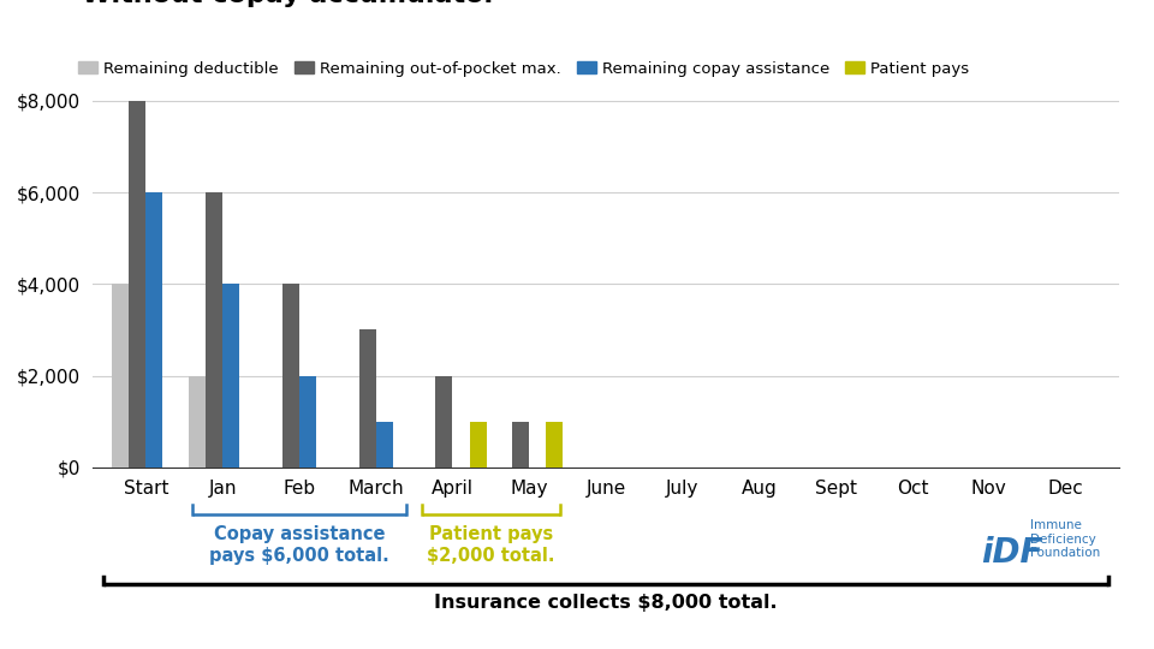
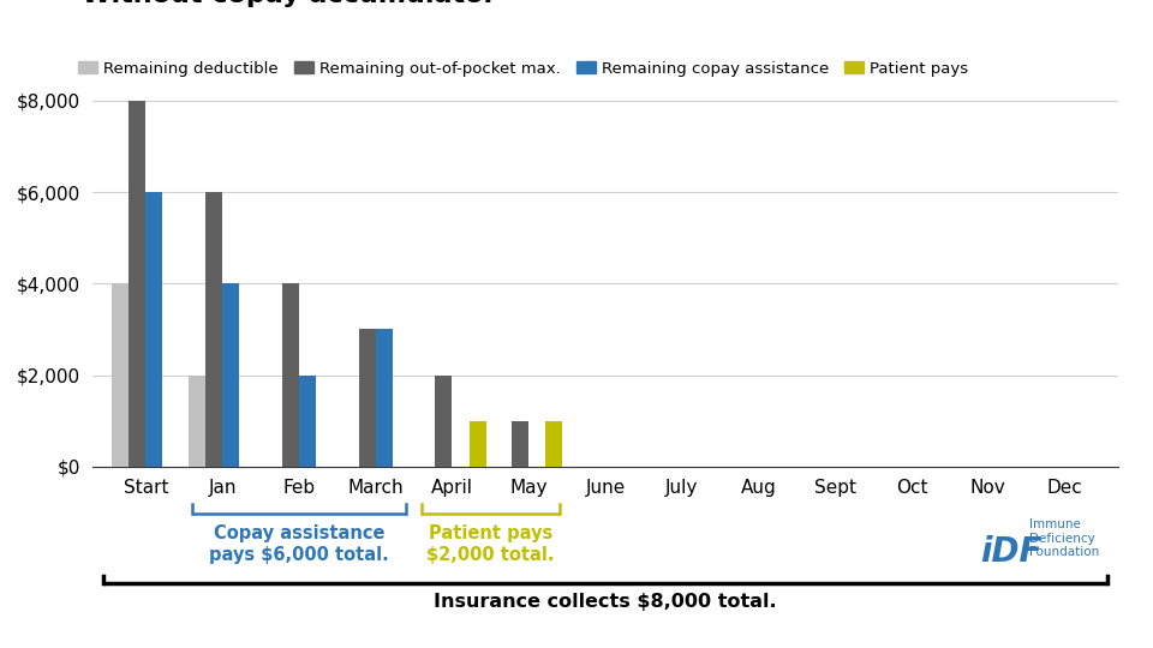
Remaining copay assistance/March: $1,000 -> $3,000
